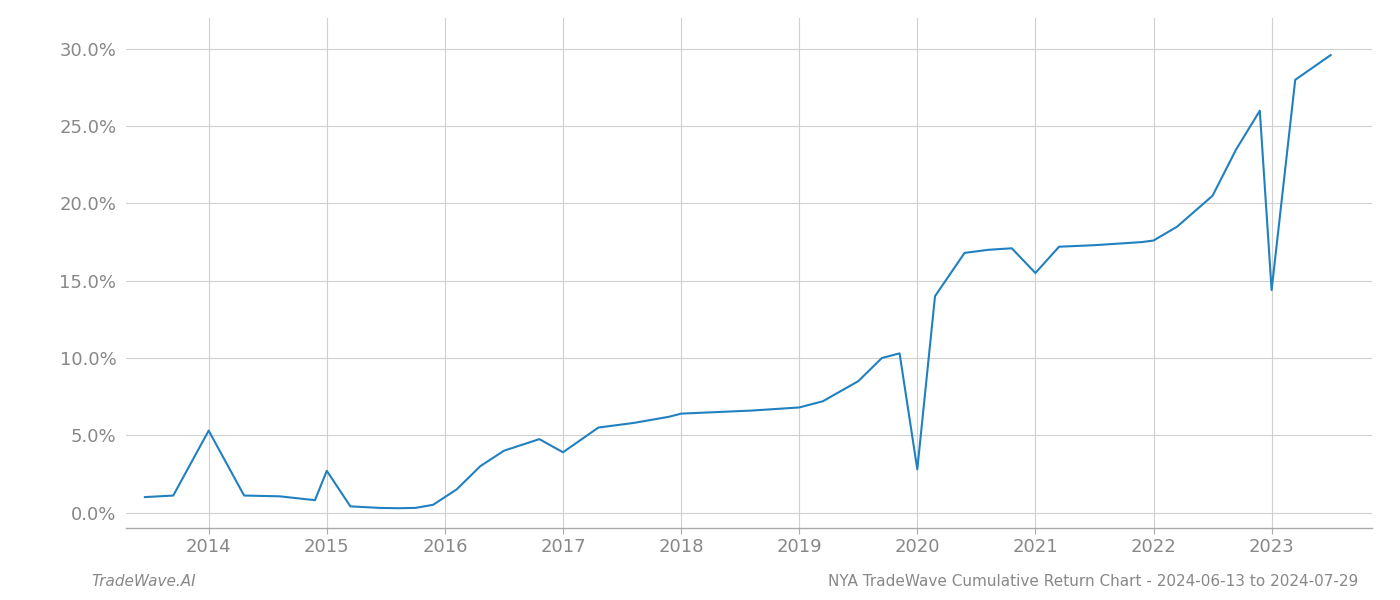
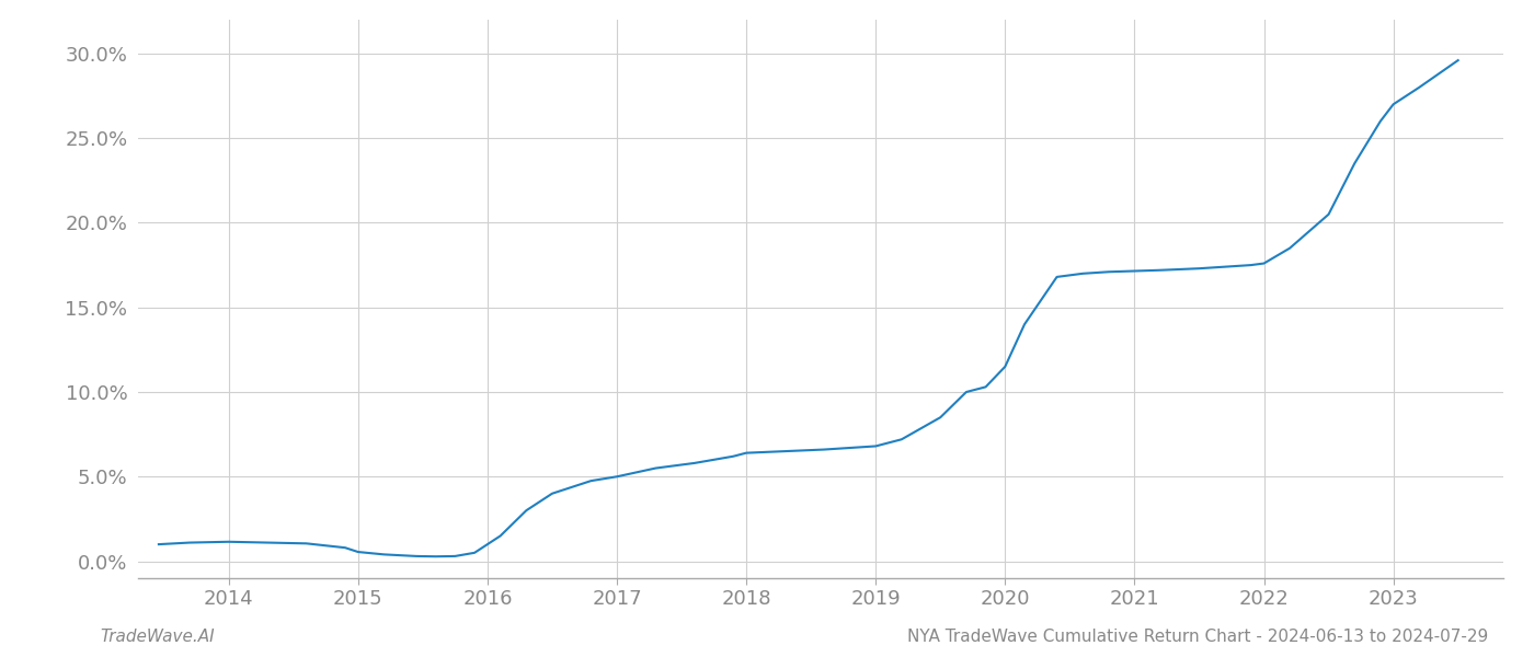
2014: 5.3% -> 1.1%
2015: 2.7% -> 0.6%
2017: 3.9% -> 5.0%
2020: 2.8% -> 11.5%
2021: 15.5% -> 17.1%
2023: 14.4% -> 27.0%
